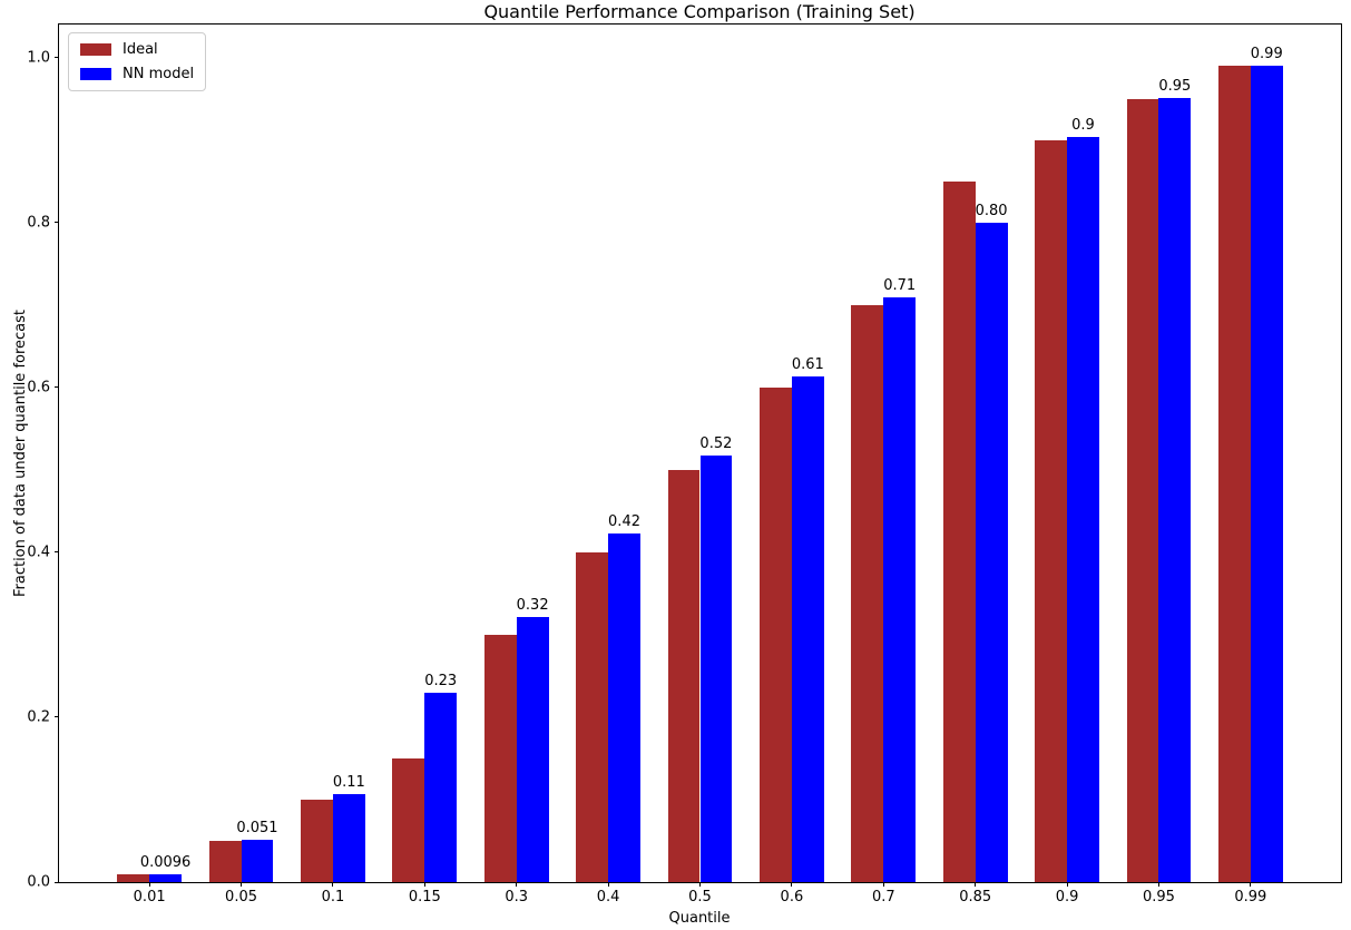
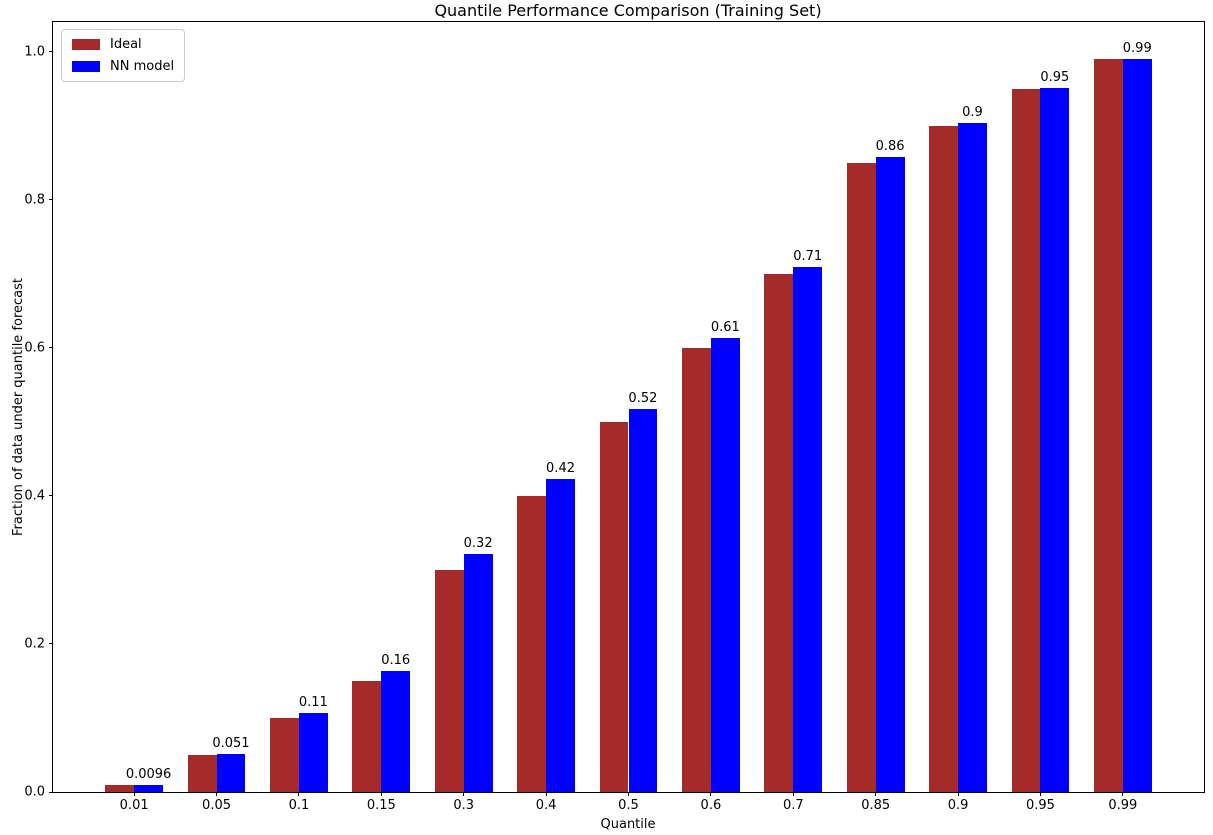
NN model/0.15: 0.23 -> 0.16
NN model/0.85: 0.80 -> 0.86
